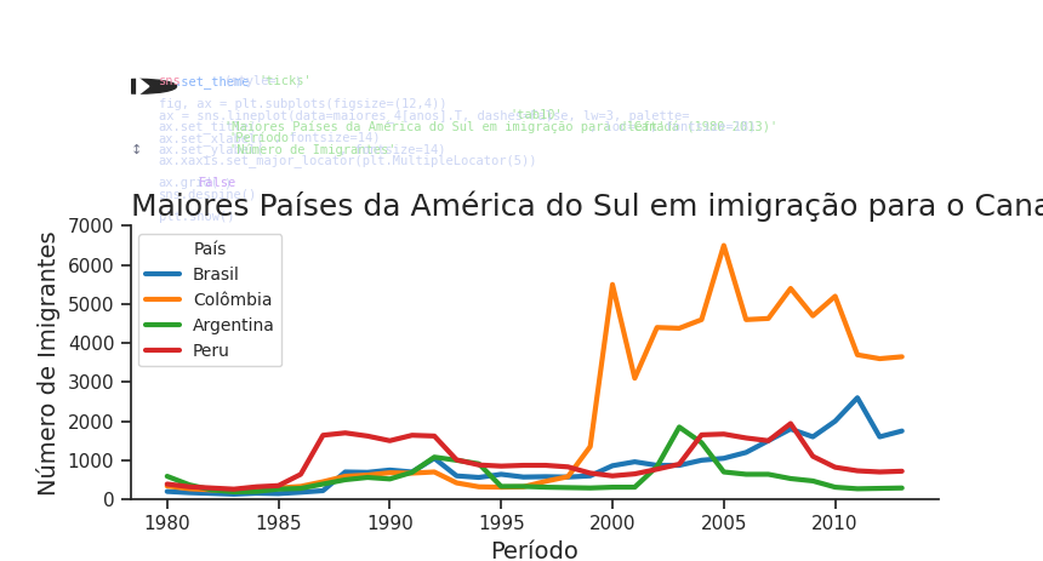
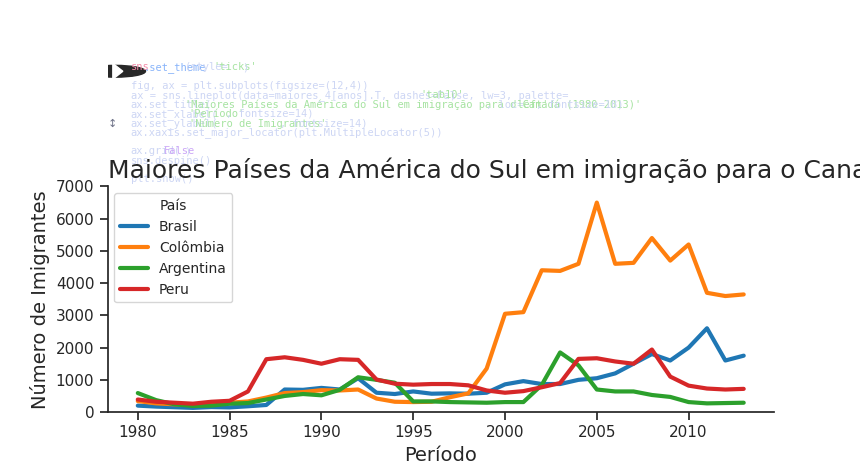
Colômbia/2000: 5500 -> 3050
